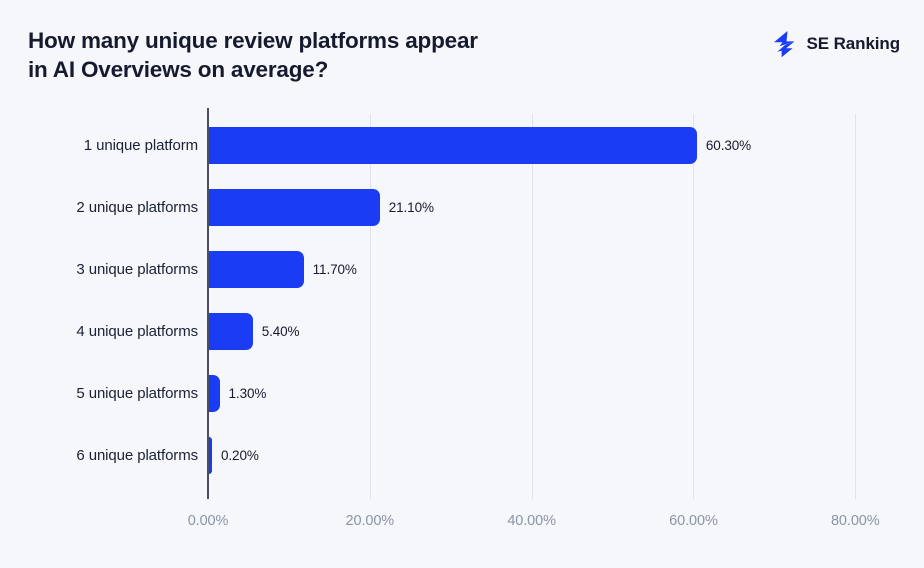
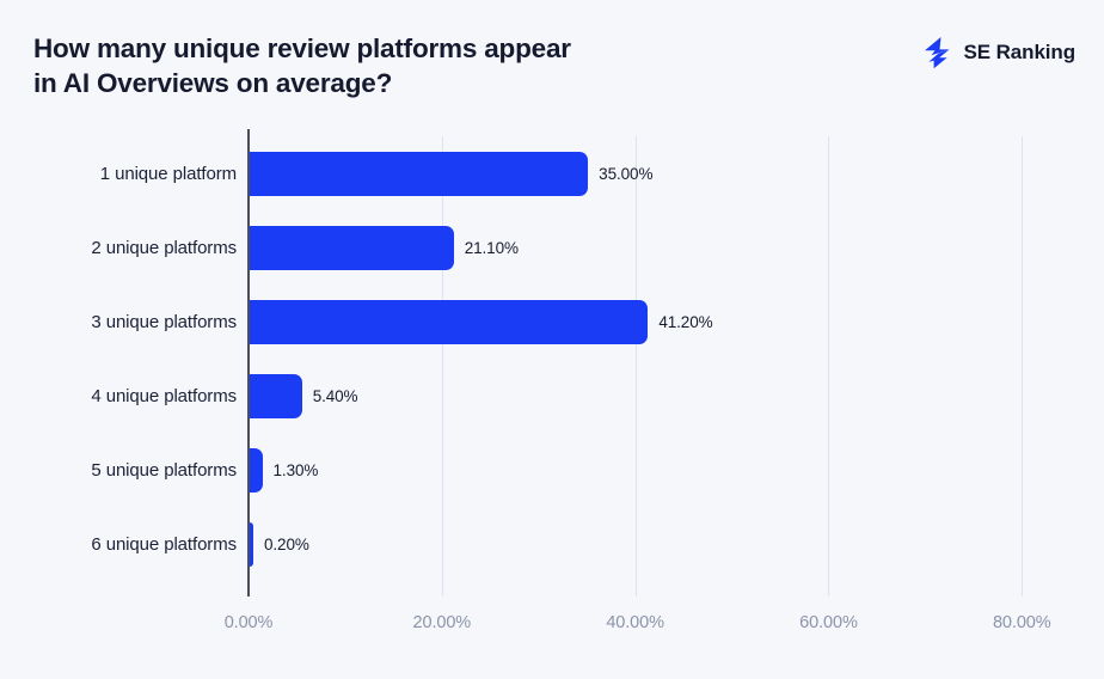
1 unique platform: 60.30% -> 35.00%
3 unique platforms: 11.70% -> 41.20%
